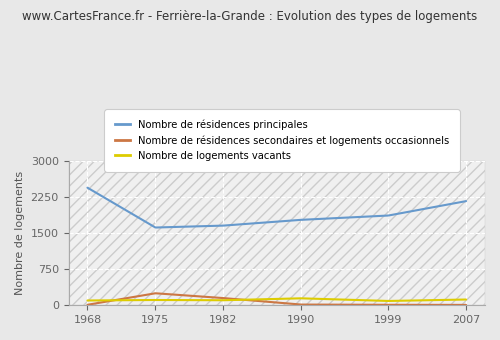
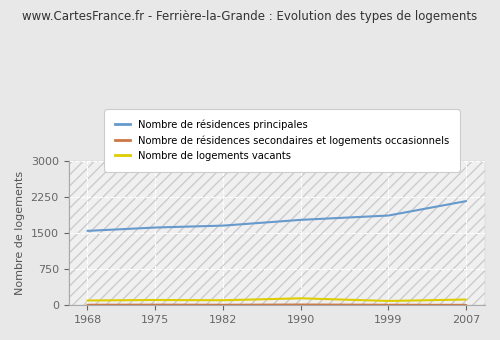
Nombre de résidences principales/1968: 2450 -> 1550
Nombre de résidences secondaires et logements occasionnels/1975: 250 -> 10
Nombre de résidences secondaires et logements occasionnels/1982: 150 -> 10
